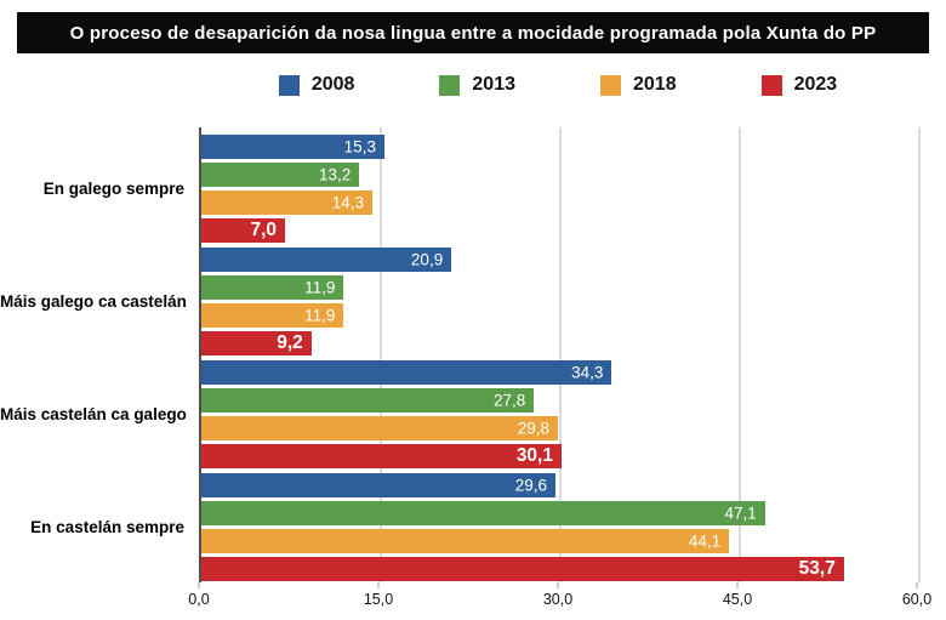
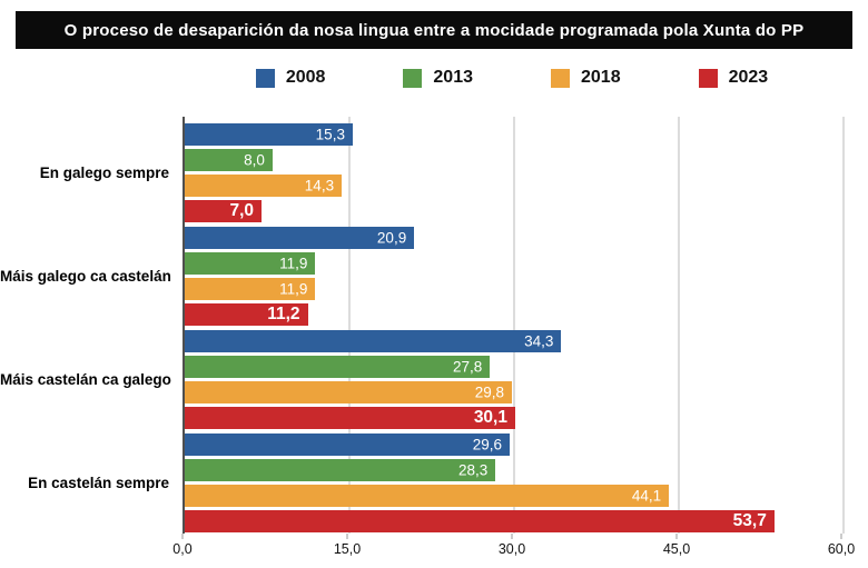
2013/En galego sempre: 13,2 -> 8,0
2023/Máis galego ca castelán: 9,2 -> 11,2
2013/En castelán sempre: 47,1 -> 28,3
